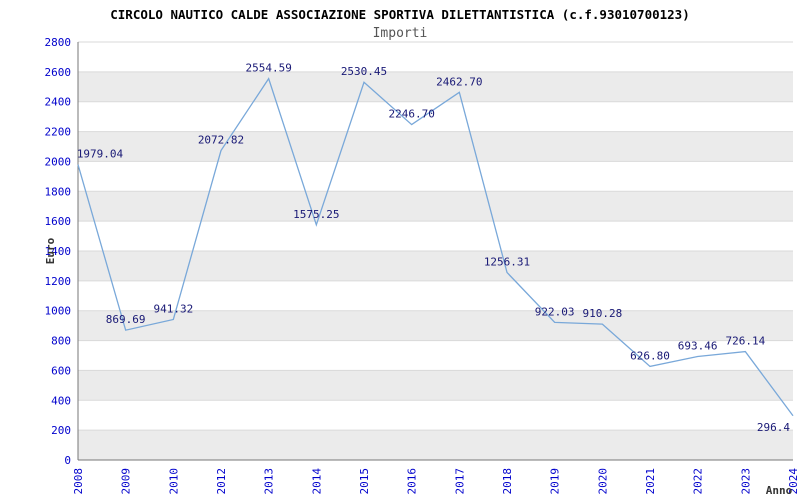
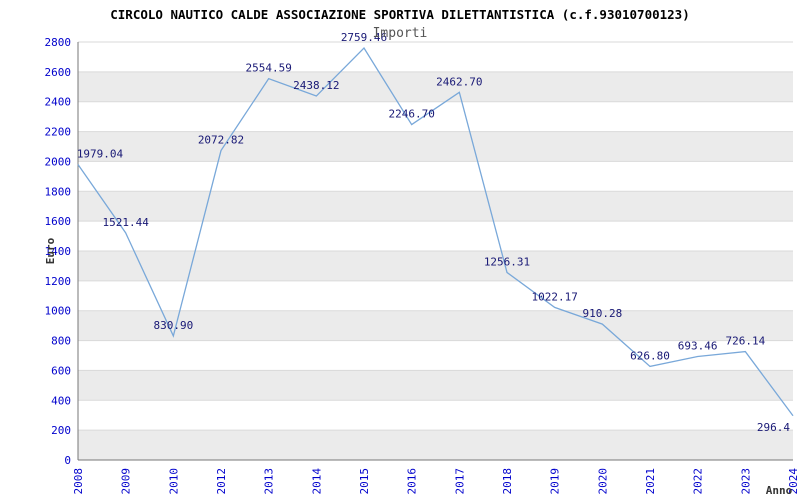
2009: 869.69 -> 1521.44
2010: 941.32 -> 830.90
2014: 1575.25 -> 2438.12
2015: 2530.45 -> 2759.46
2019: 922.03 -> 1022.17
